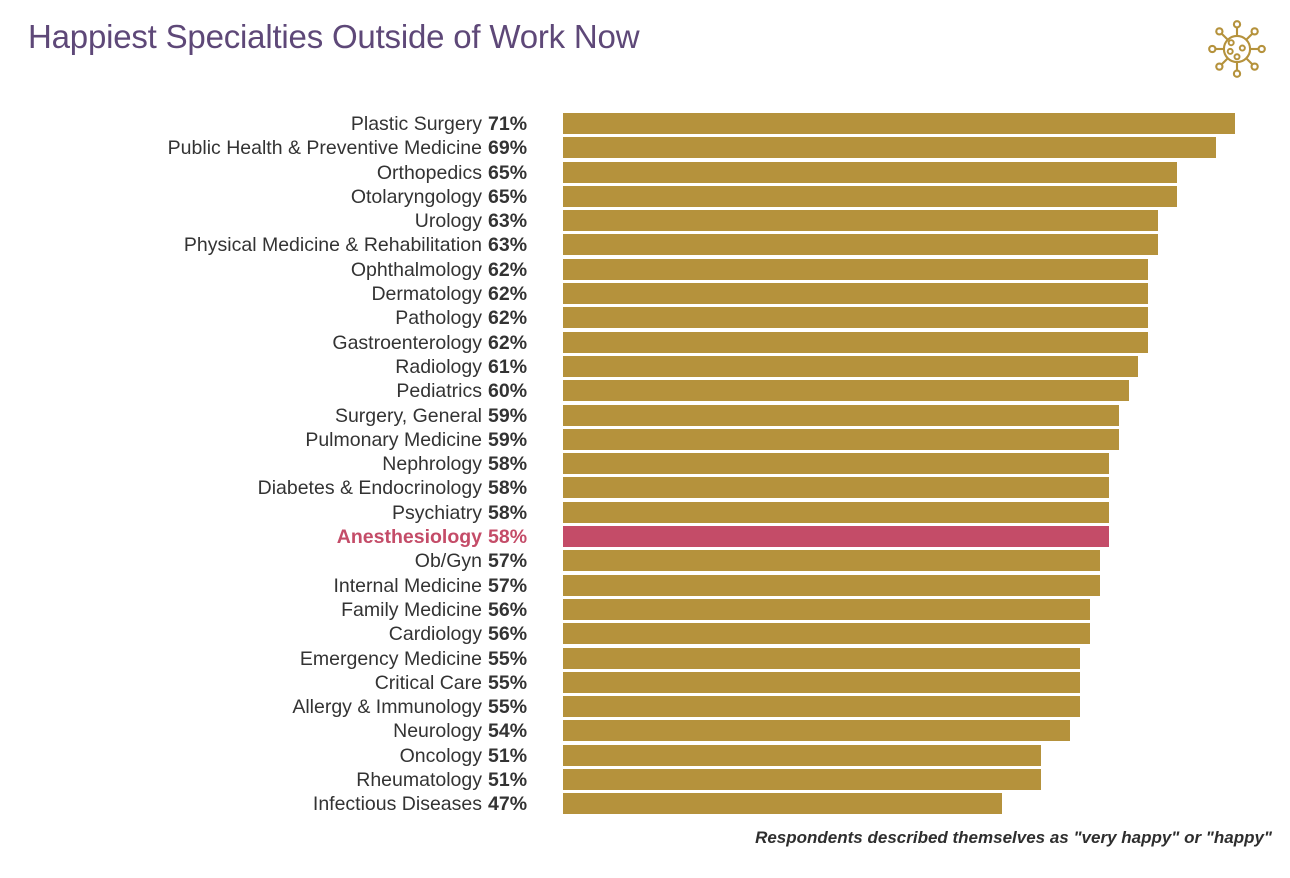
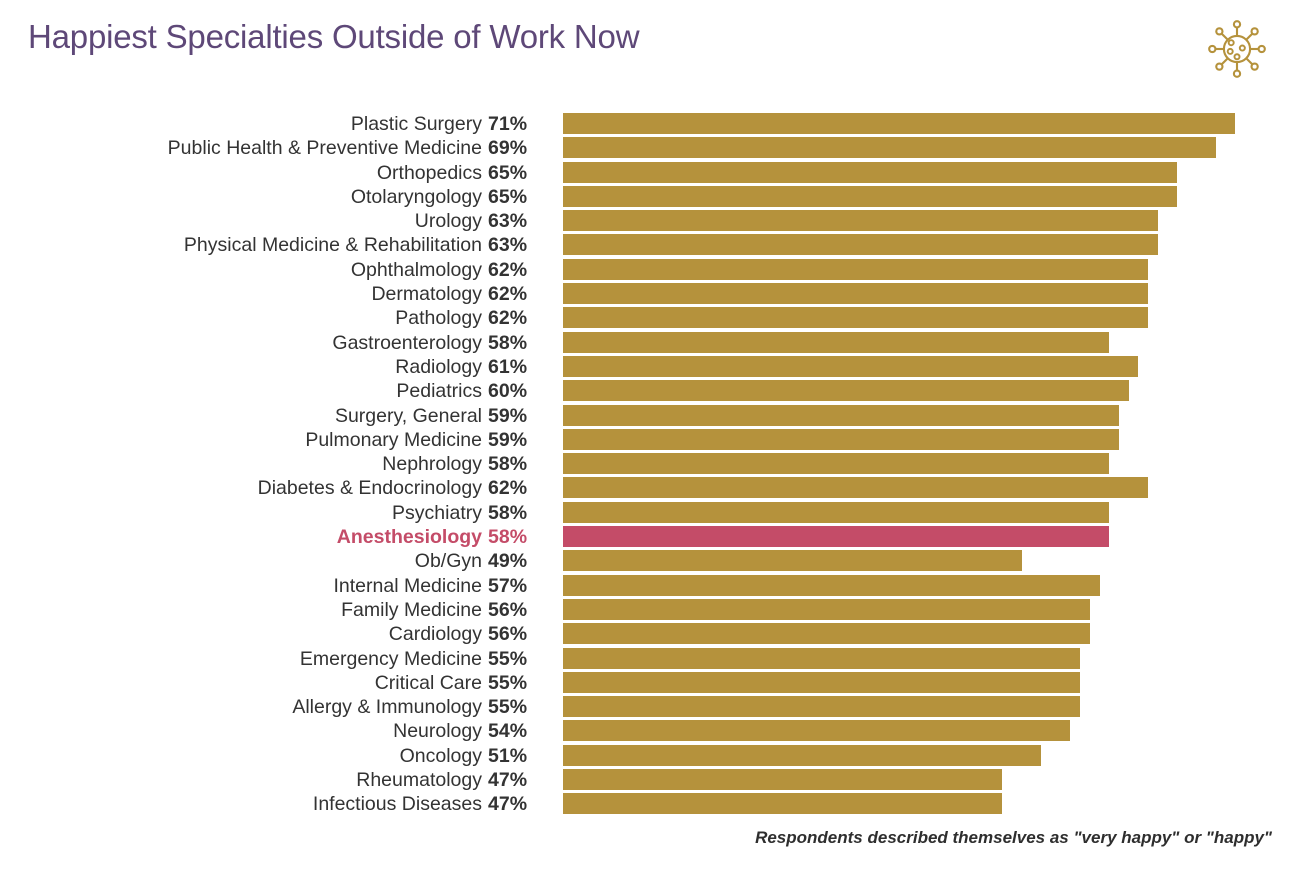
Gastroenterology: 62% -> 58%
Diabetes & Endocrinology: 58% -> 62%
Ob/Gyn: 57% -> 49%
Rheumatology: 51% -> 47%
